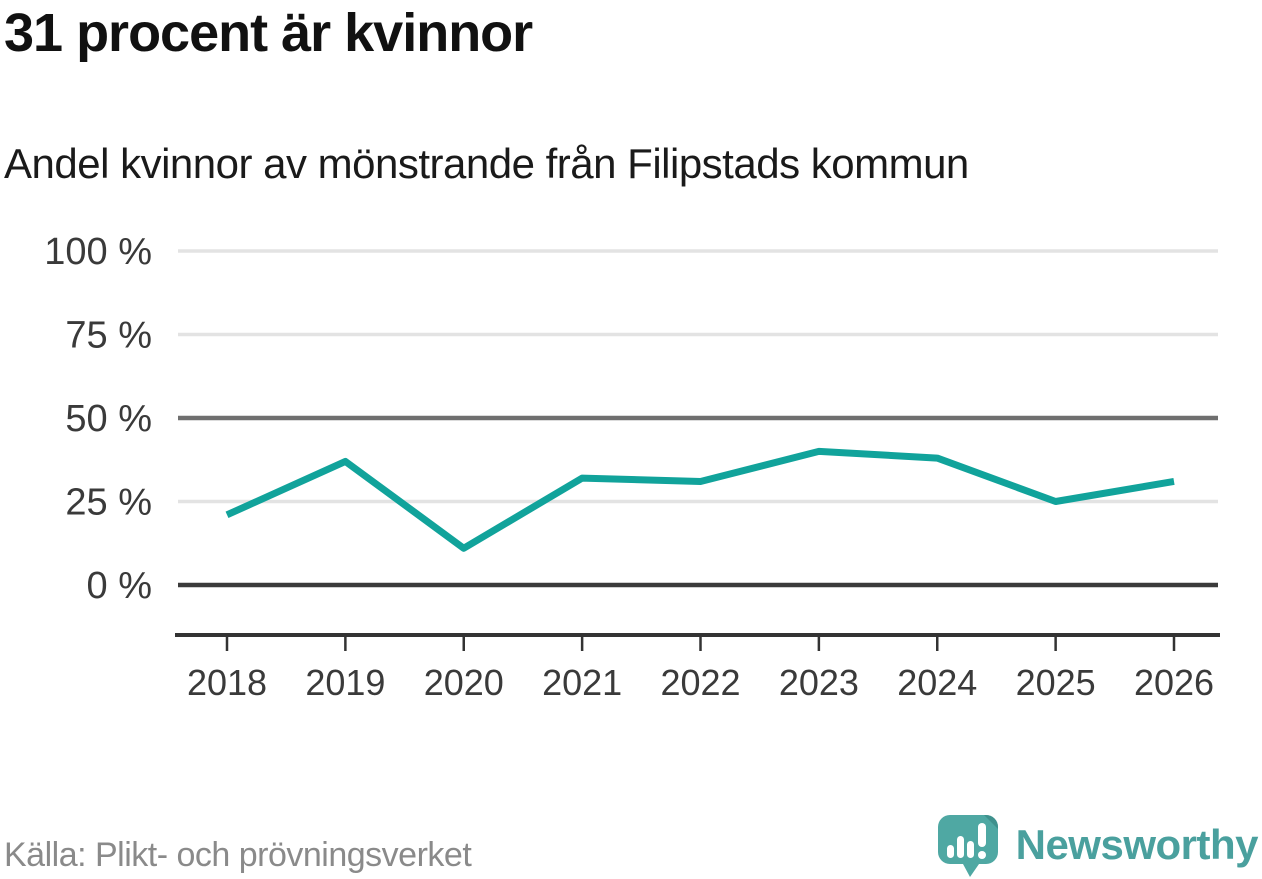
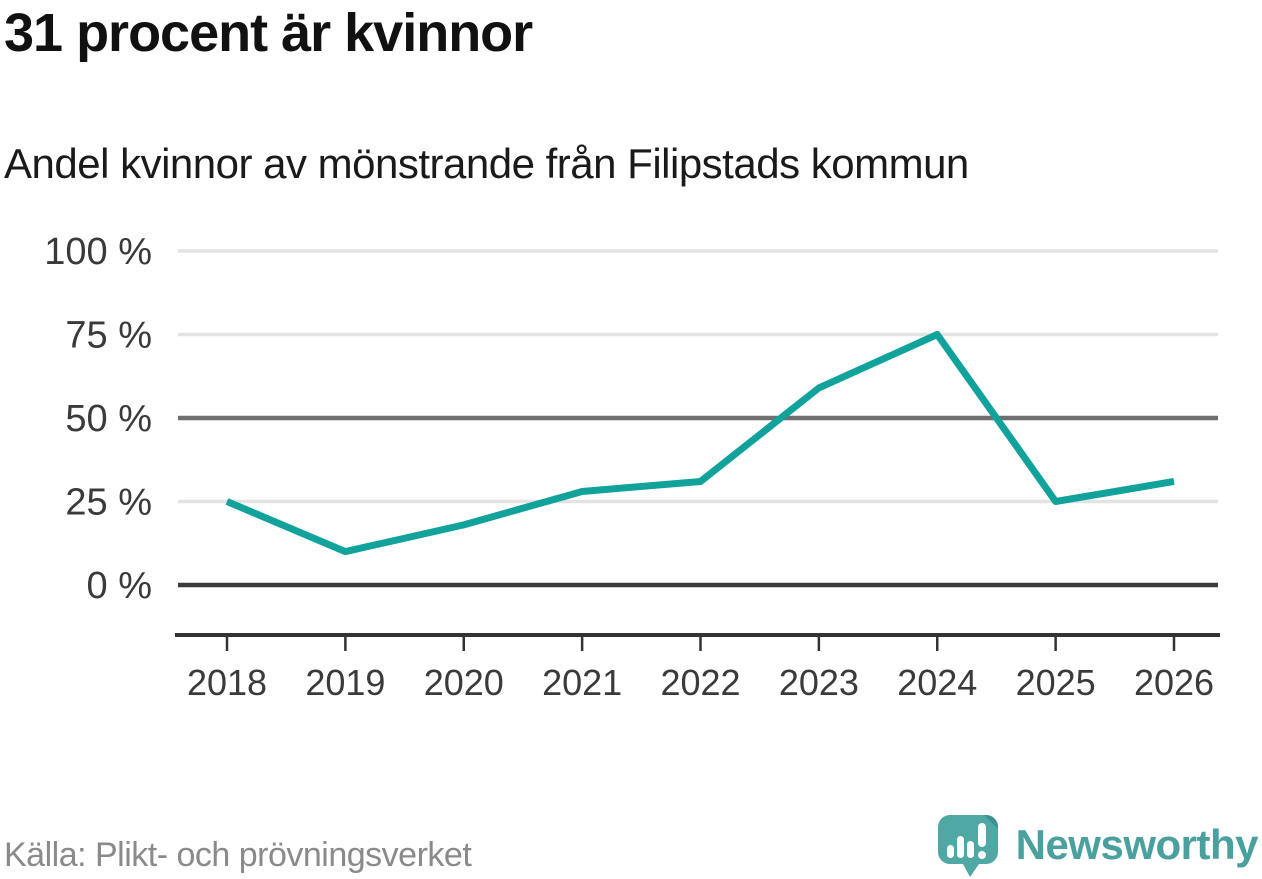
2018: 21% -> 25%
2019: 37% -> 10%
2020: 11% -> 18%
2021: 32% -> 28%
2023: 40% -> 59%
2024: 38% -> 75%
